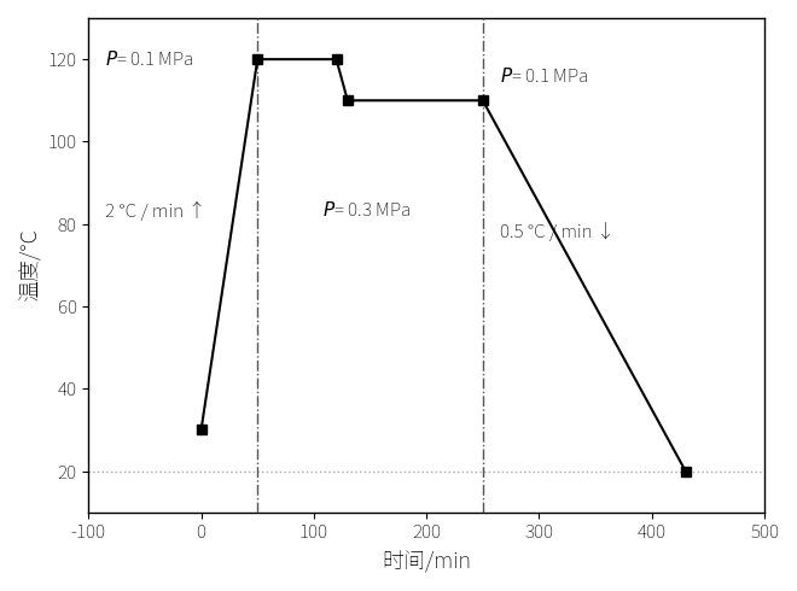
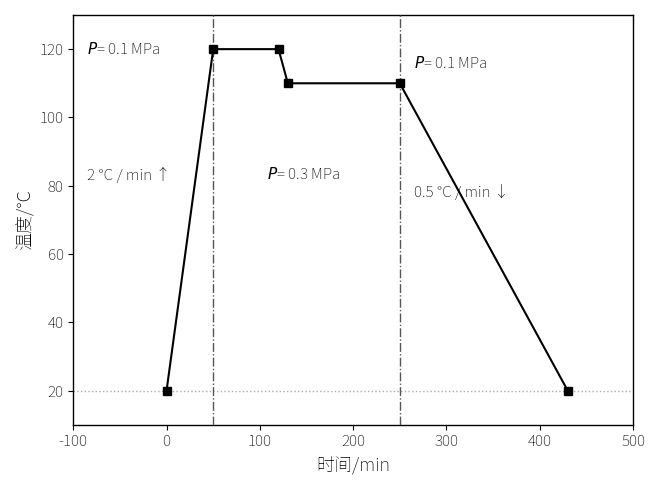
0: 30 -> 20
